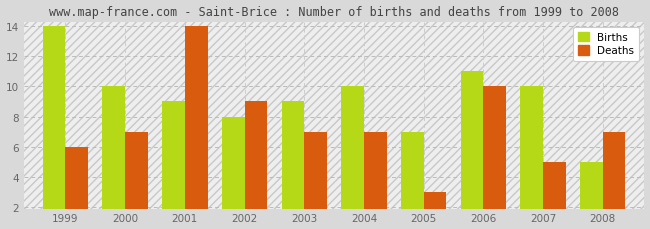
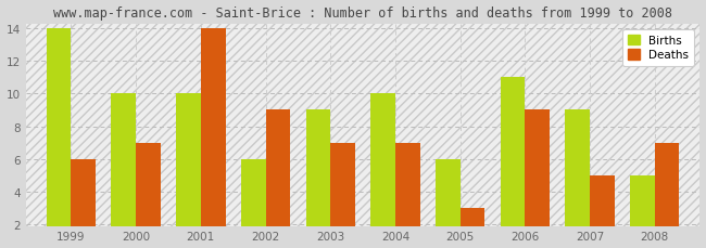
Births/2001: 9 -> 10
Births/2002: 8 -> 6
Births/2005: 7 -> 6
Deaths/2006: 10 -> 9
Births/2007: 10 -> 9
